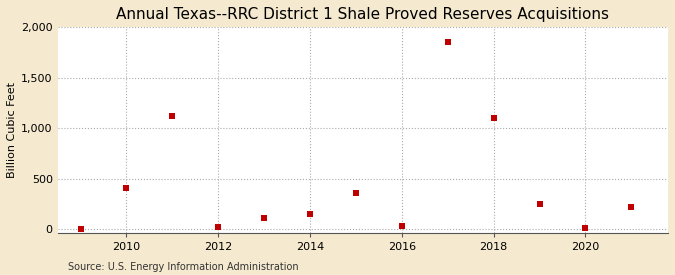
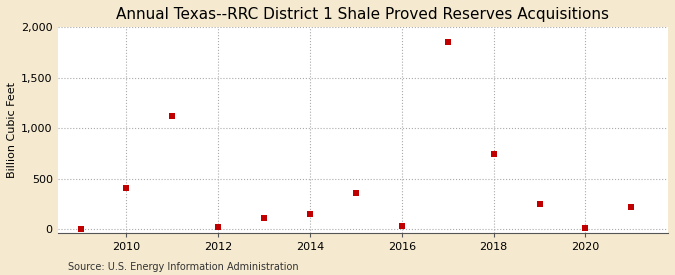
2018: 1,100 -> 750
